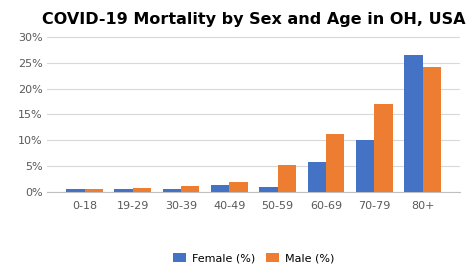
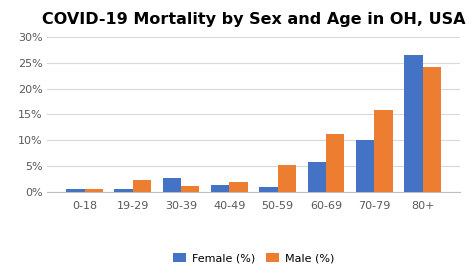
Male (%)/19-29: 0.6% -> 2.2%
Female (%)/30-39: 0.5% -> 2.6%
Male (%)/70-79: 17.0% -> 15.8%
